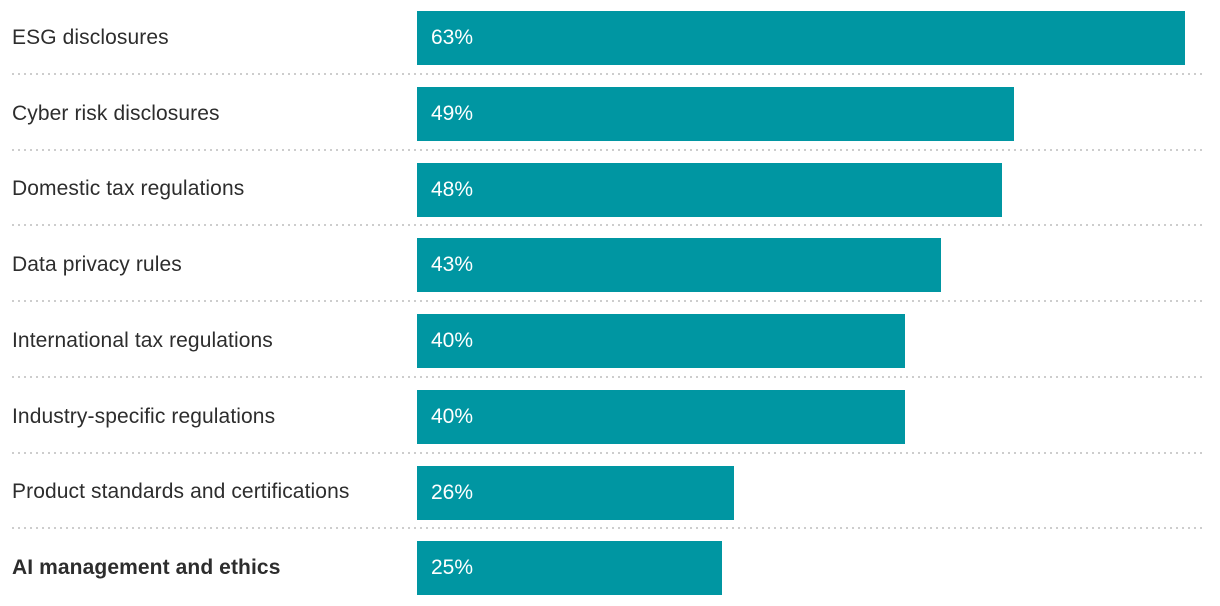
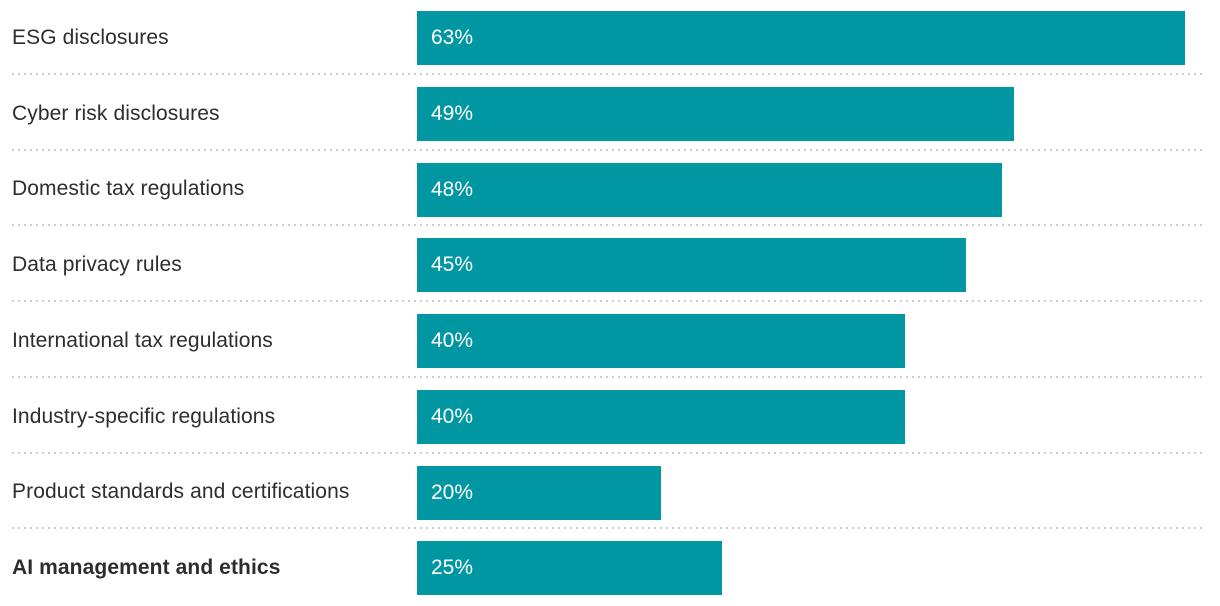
Data privacy rules: 43% -> 45%
Product standards and certifications: 26% -> 20%
